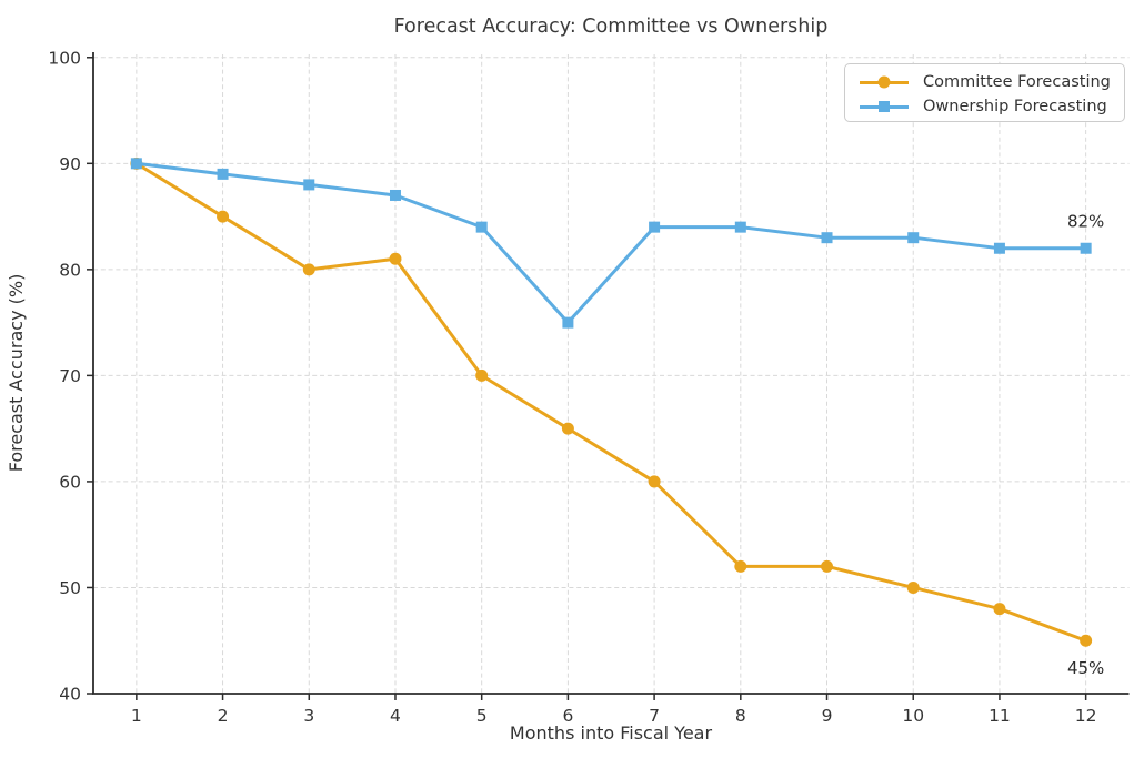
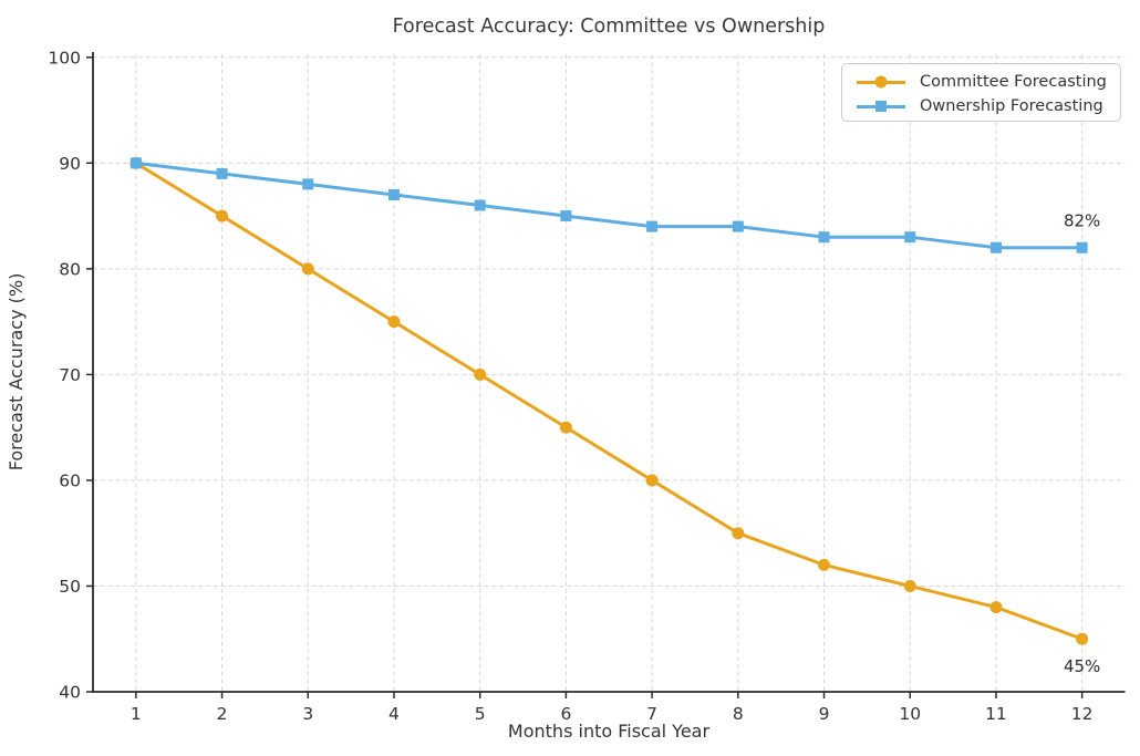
Committee Forecasting/4: 81 -> 75
Ownership Forecasting/5: 84 -> 86
Ownership Forecasting/6: 75 -> 85
Committee Forecasting/8: 52 -> 55
